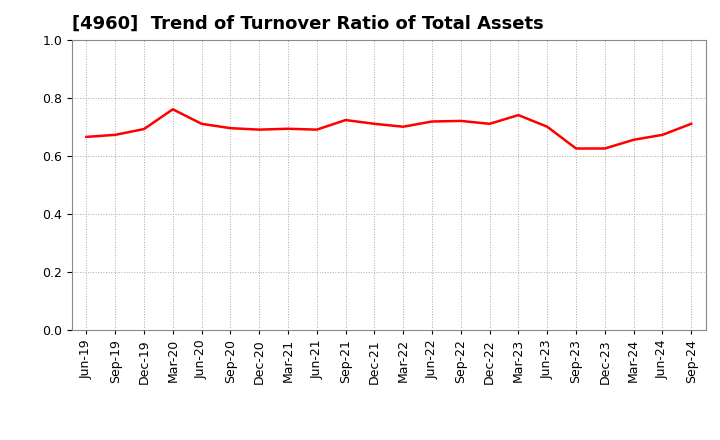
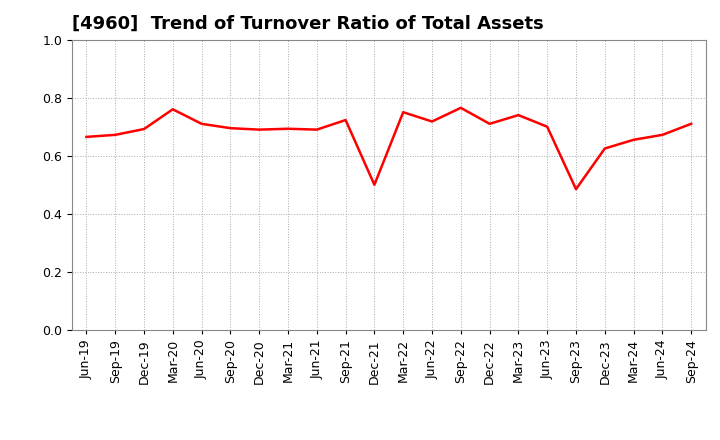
Dec-21: 0.710 -> 0.500
Mar-22: 0.700 -> 0.750
Sep-22: 0.720 -> 0.765
Sep-23: 0.625 -> 0.485
